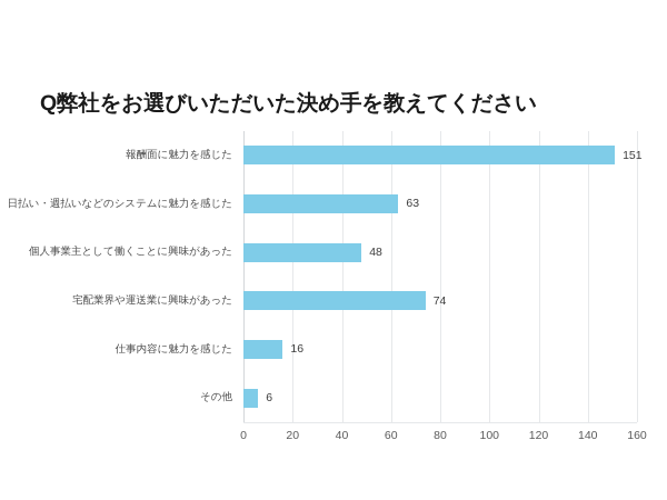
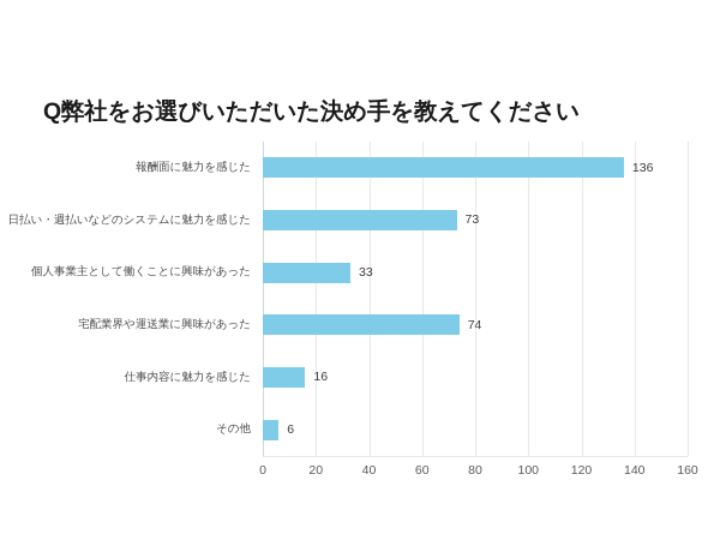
報酬面に魅力を感じた: 151 -> 136
日払い・週払いなどのシステムに魅力を感じた: 63 -> 73
個人事業主として働くことに興味があった: 48 -> 33
